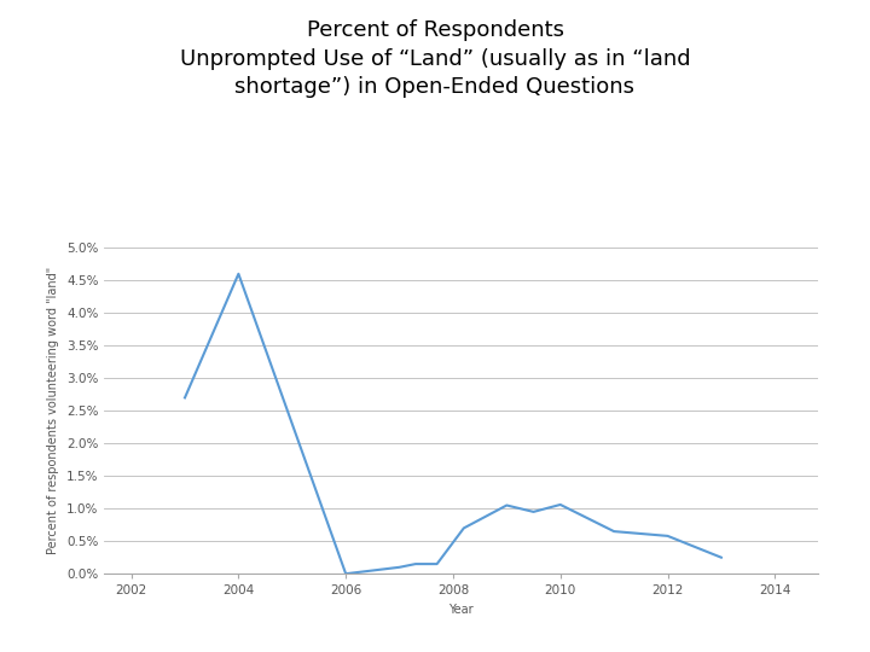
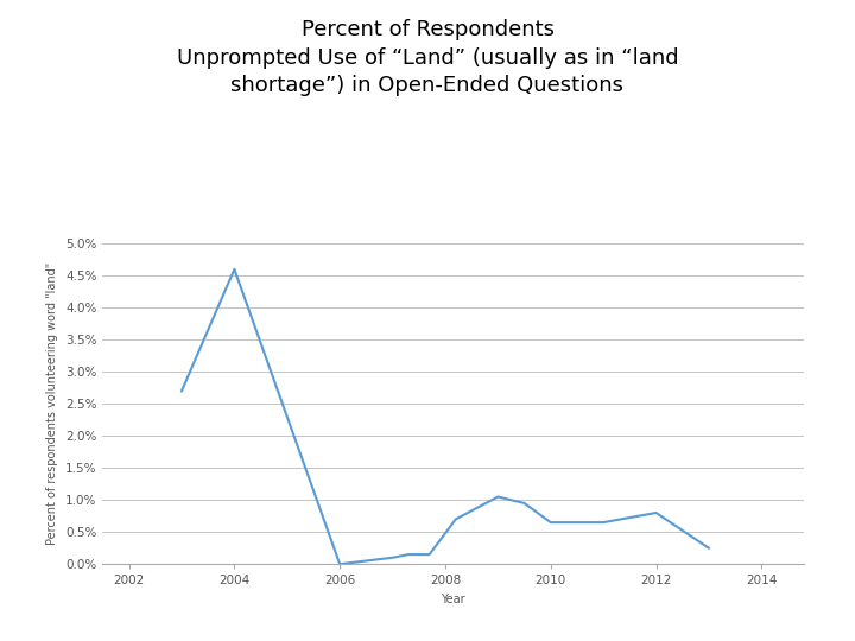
2010: 1.06% -> 0.65%
2012: 0.58% -> 0.80%
